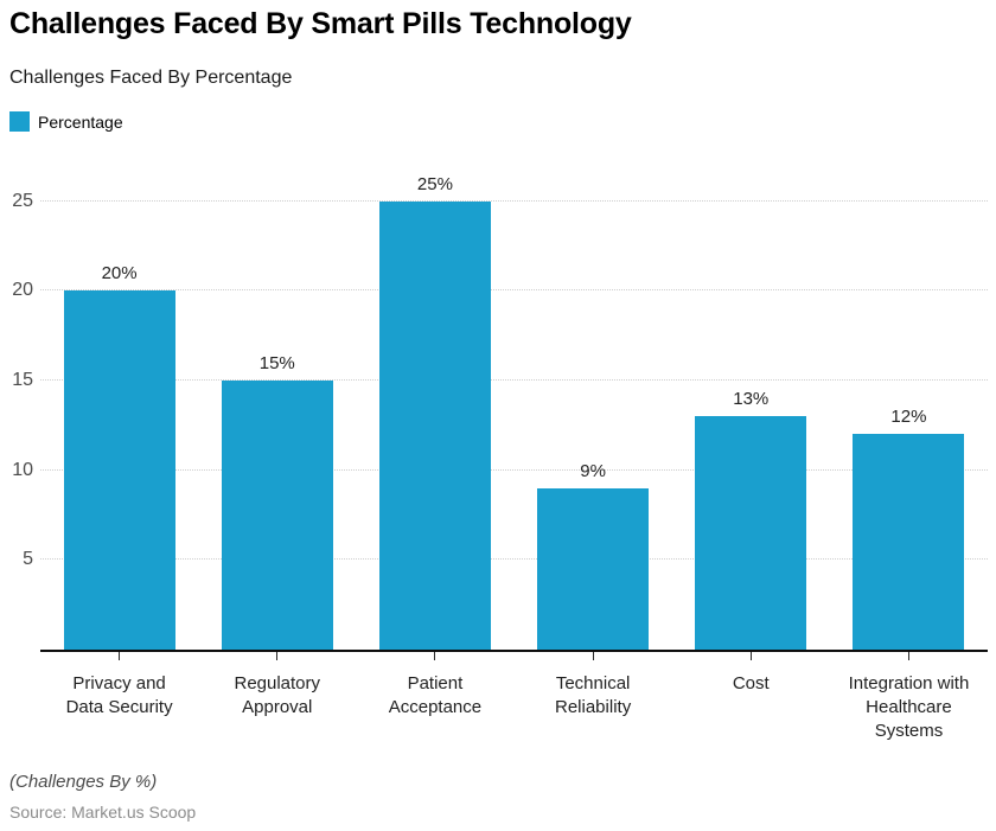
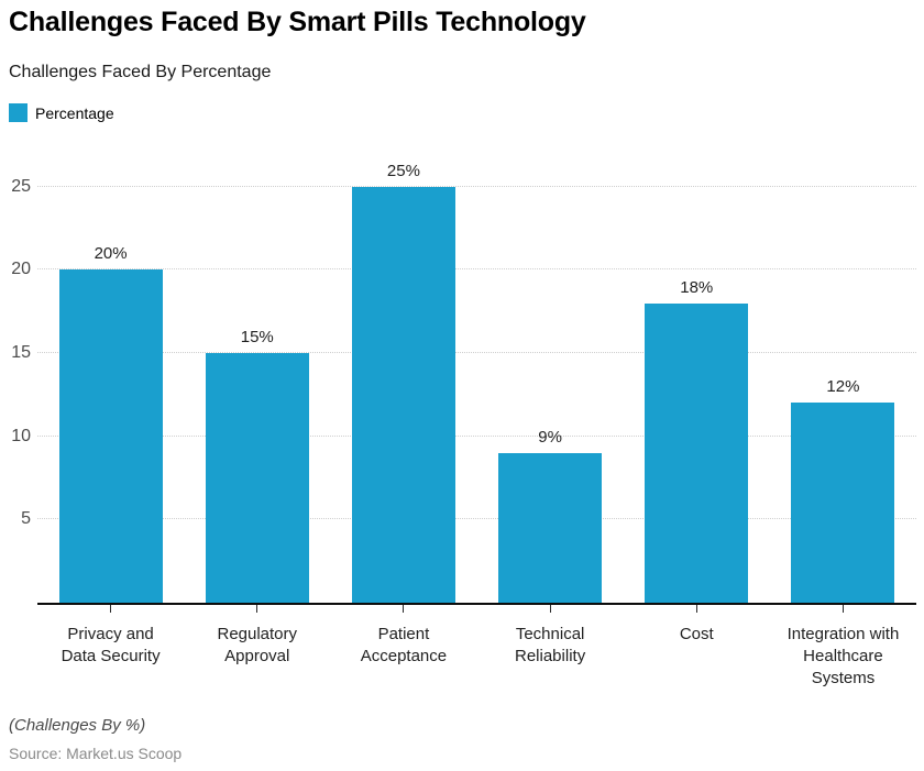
Cost: 13% -> 18%
